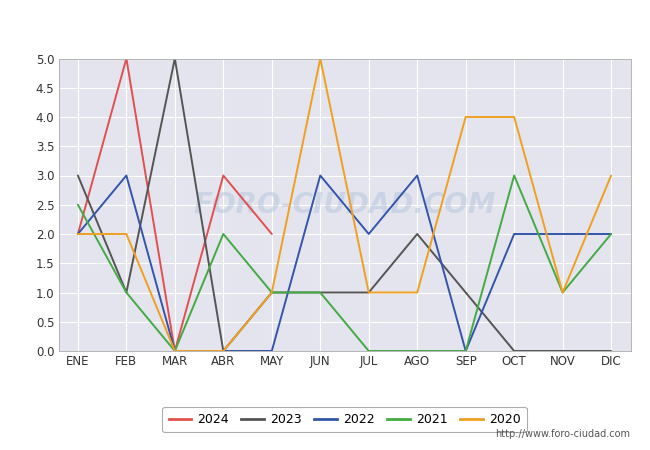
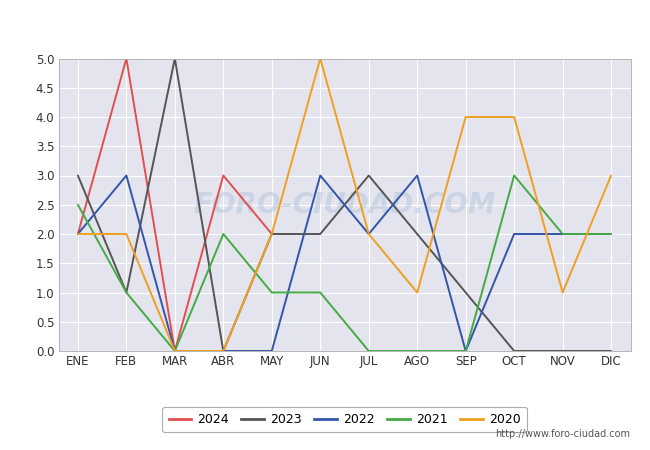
2023/MAY: 1 -> 2
2020/MAY: 1 -> 2
2023/JUN: 1 -> 2
2023/JUL: 1 -> 3
2020/JUL: 1 -> 2
2021/NOV: 1.0 -> 2.0
